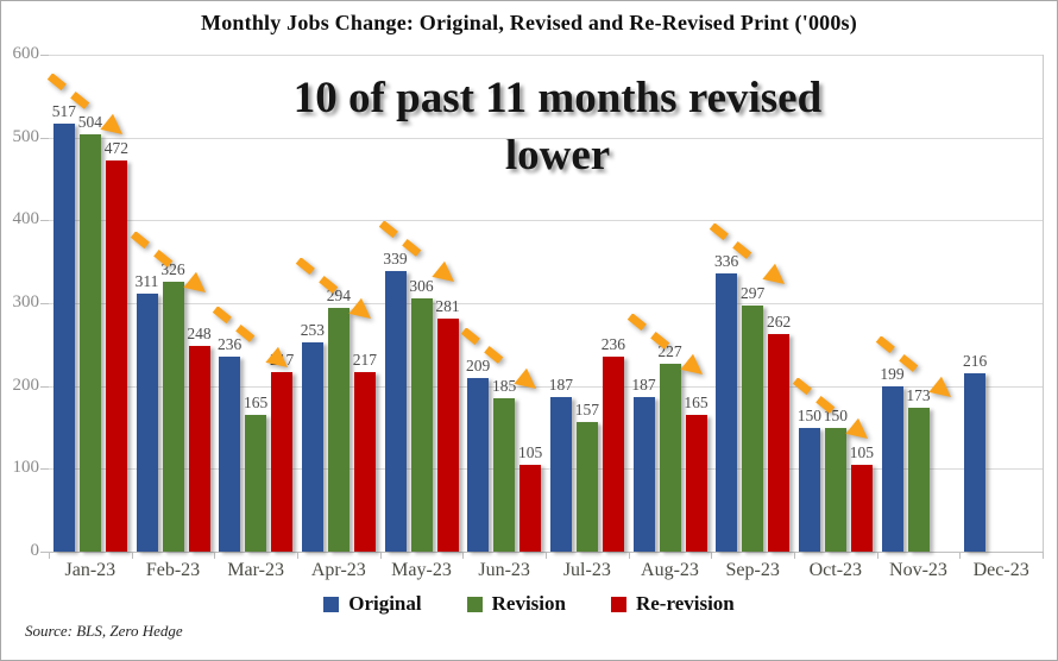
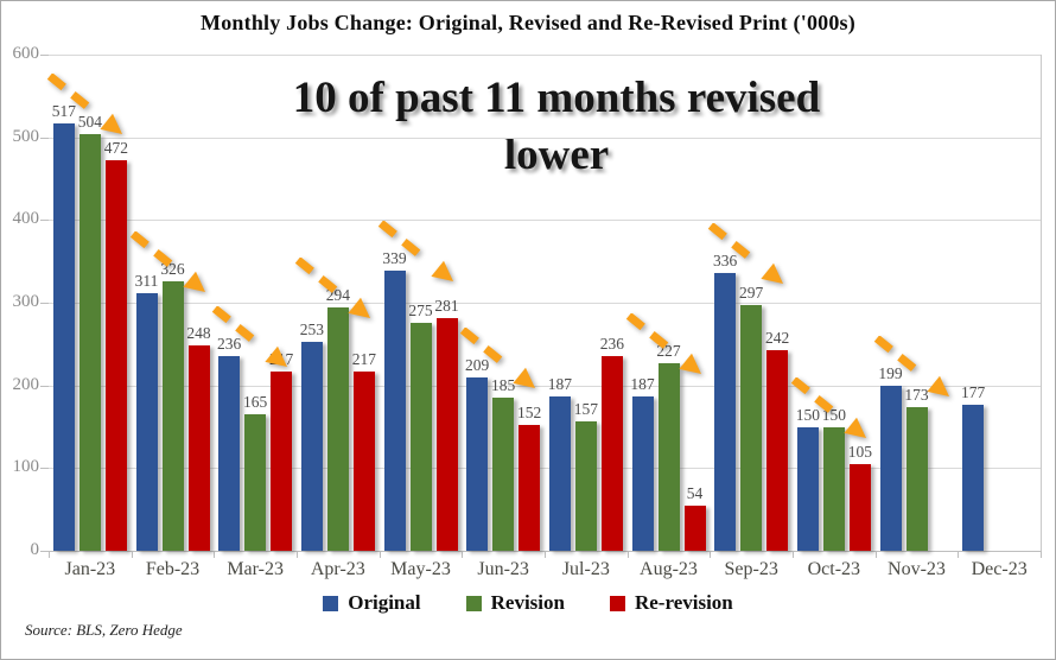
Revision/May-23: 306 -> 275
Re-revision/Jun-23: 105 -> 152
Re-revision/Aug-23: 165 -> 54
Re-revision/Sep-23: 262 -> 242
Original/Dec-23: 216 -> 177
